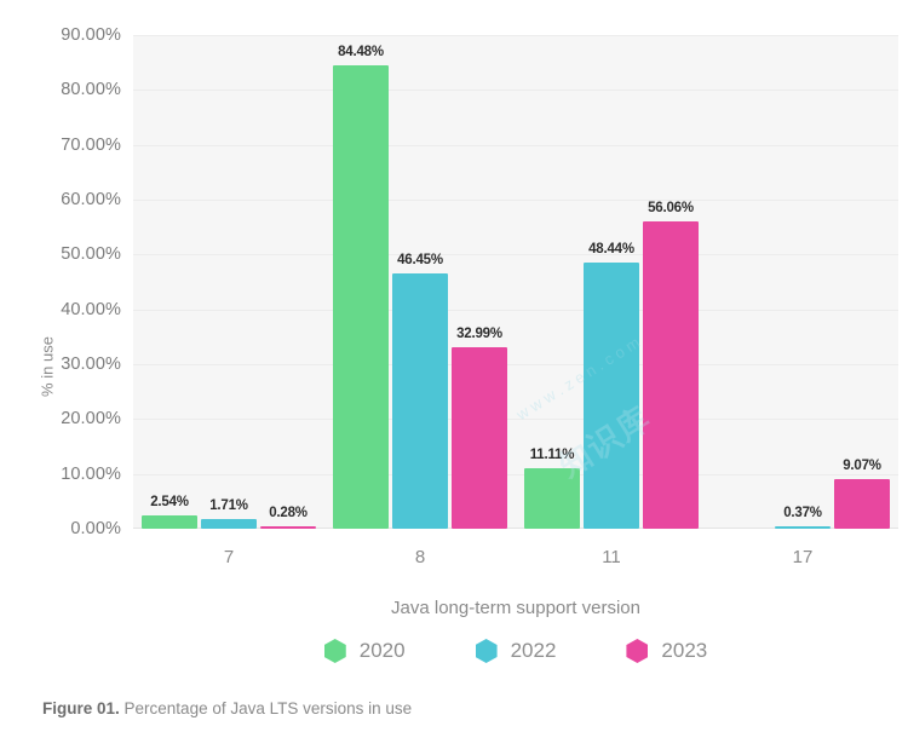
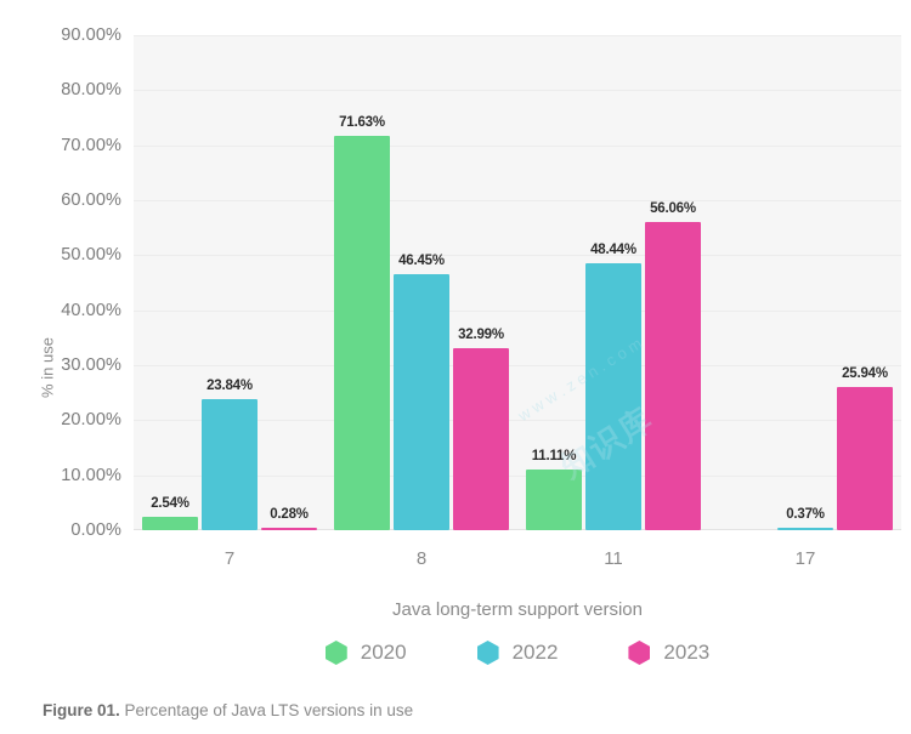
2022/7: 1.71% -> 23.84%
2020/8: 84.48% -> 71.63%
2023/17: 9.07% -> 25.94%
